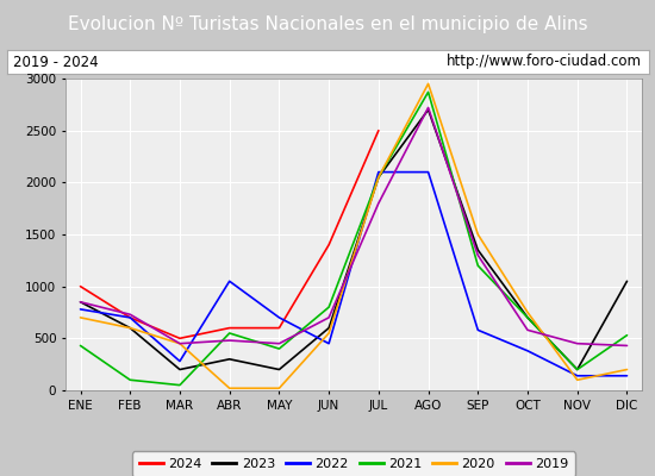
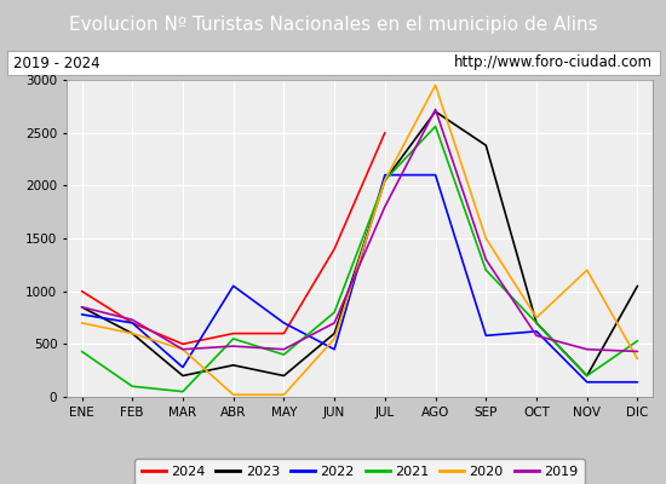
2021/AGO: 2870 -> 2560
2023/SEP: 1350 -> 2380
2022/OCT: 380 -> 620
2020/NOV: 100 -> 1200
2020/DIC: 200 -> 360
